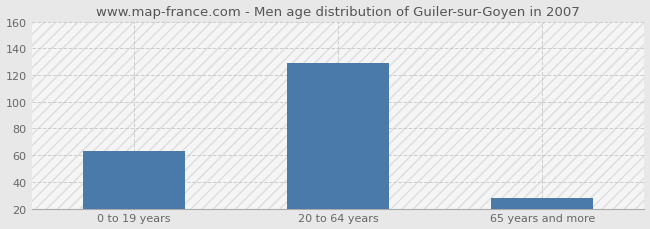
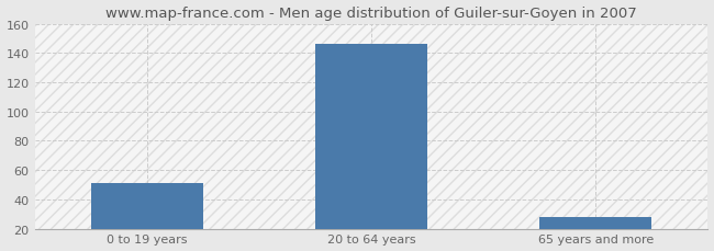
0 to 19 years: 63 -> 51
20 to 64 years: 129 -> 146
